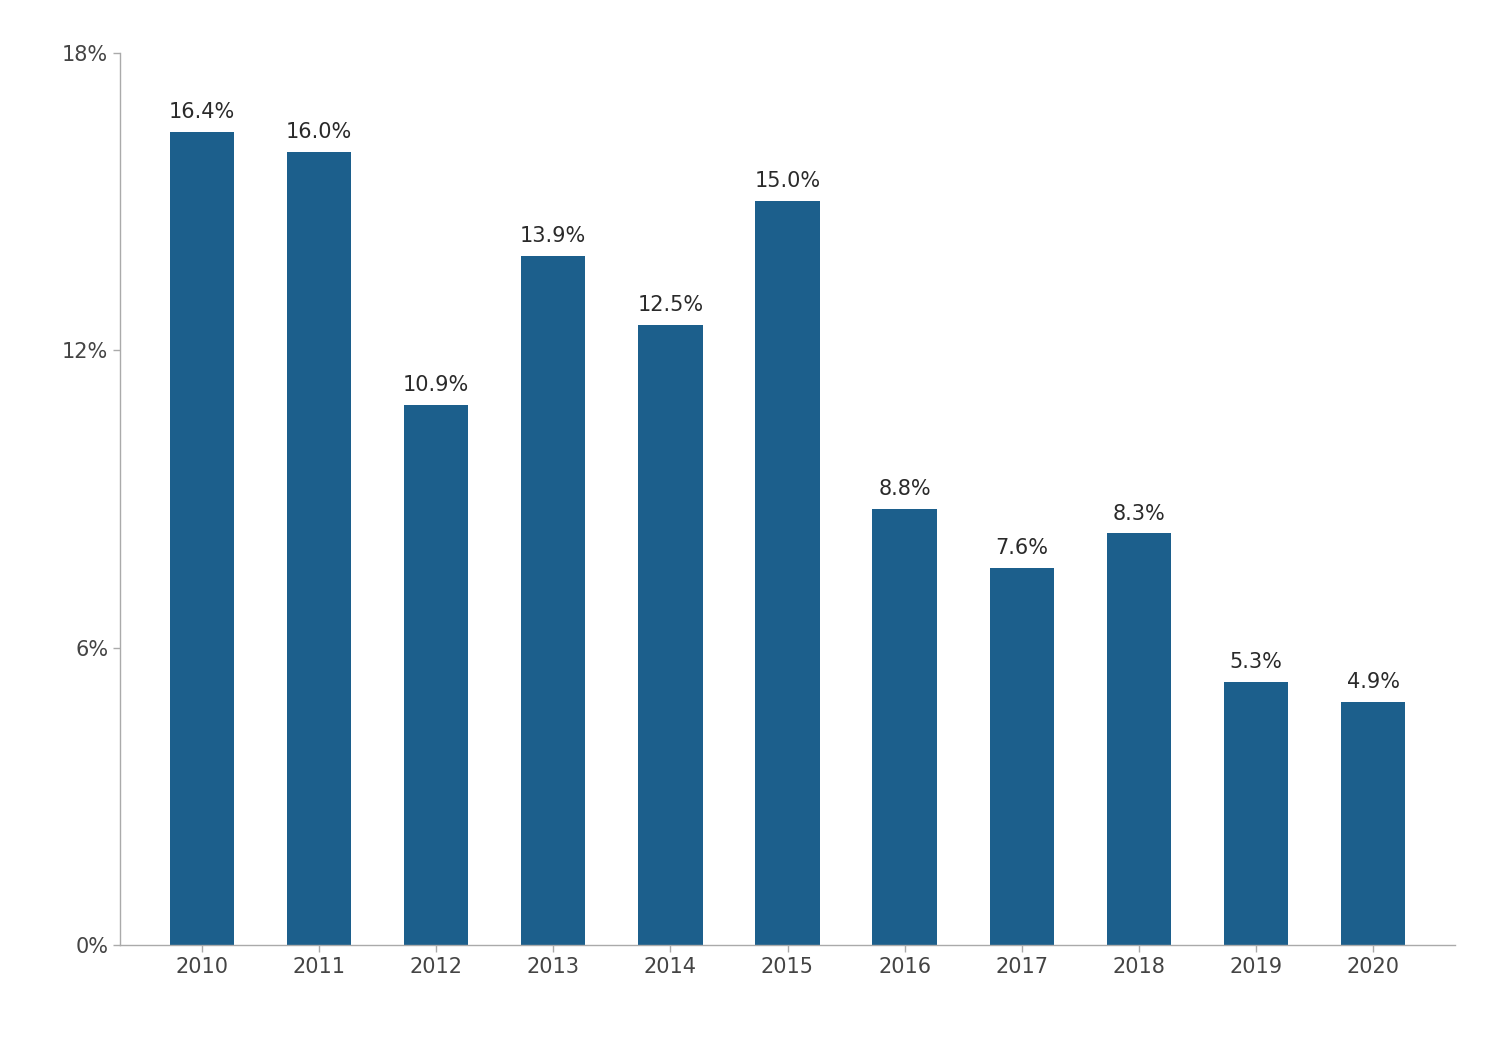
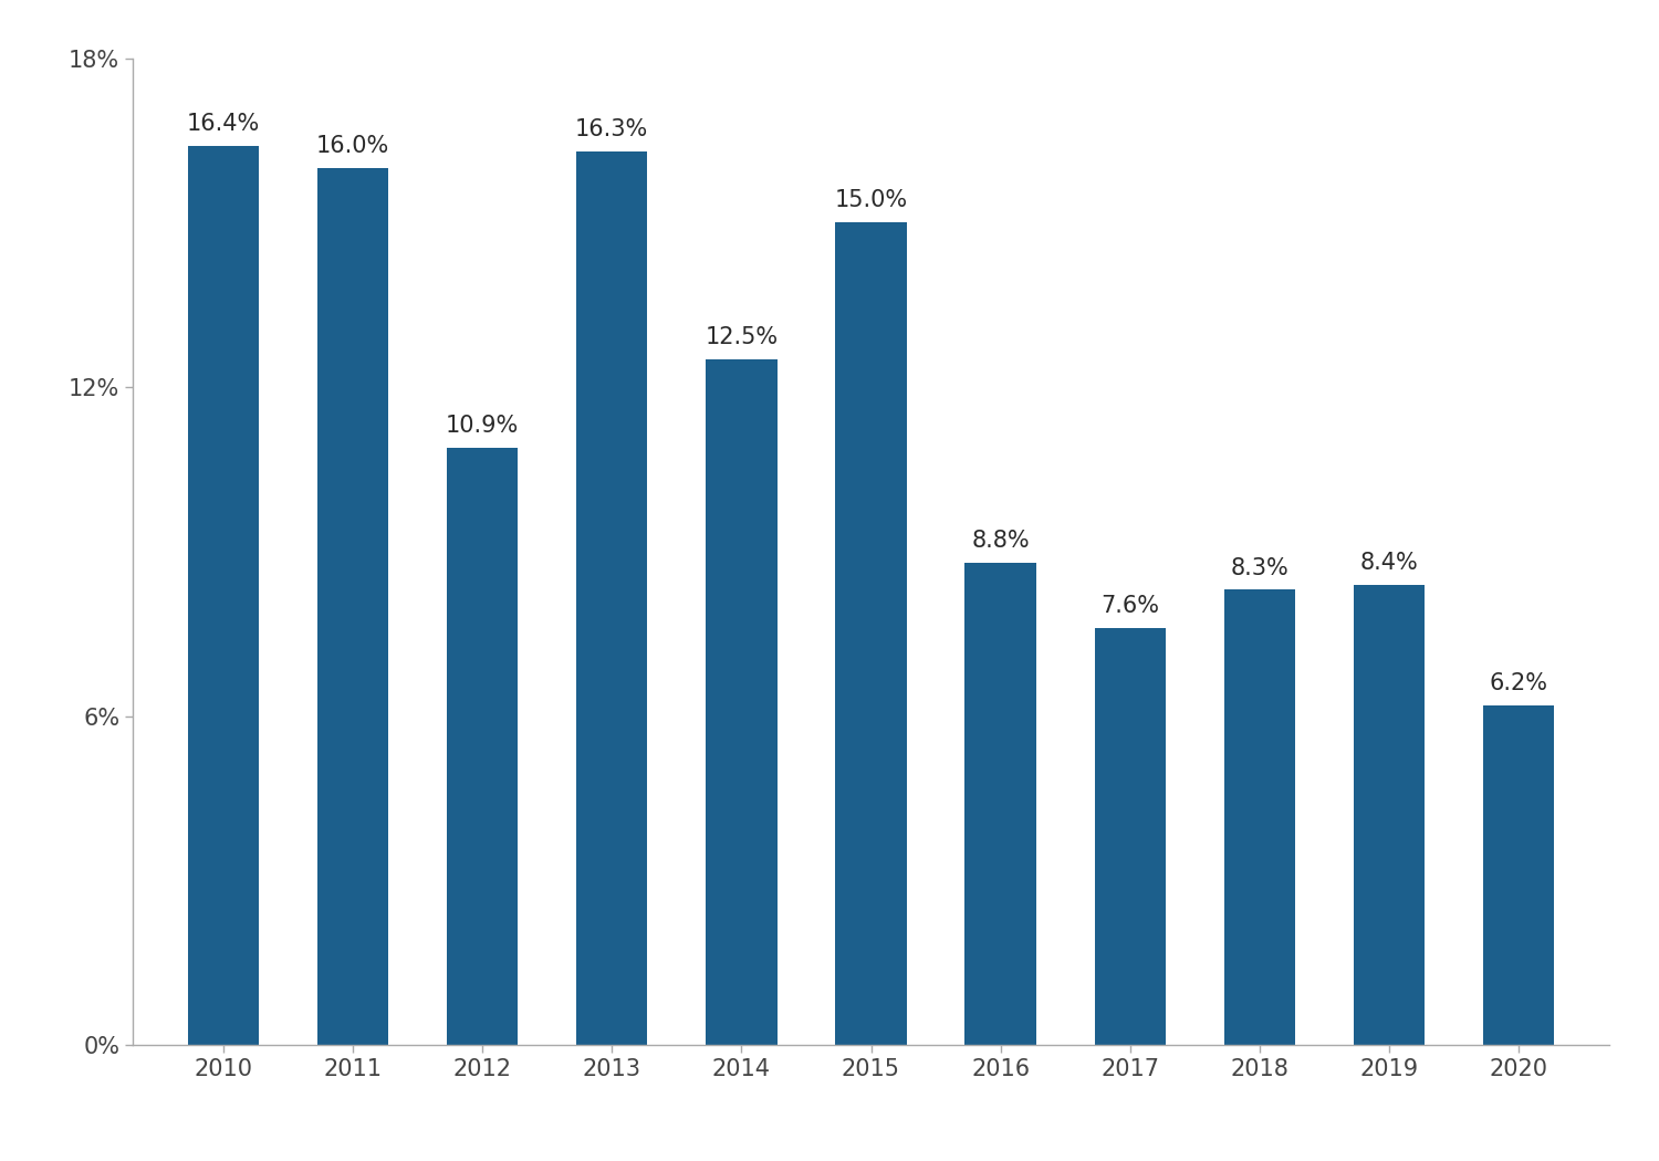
2013: 13.9% -> 16.3%
2019: 5.3% -> 8.4%
2020: 4.9% -> 6.2%
